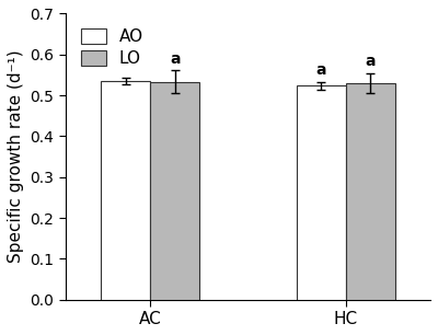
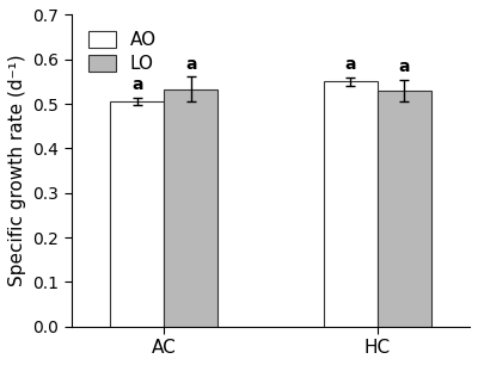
AO/AC: 0.535 -> 0.505
AO/HC: 0.523 -> 0.550
